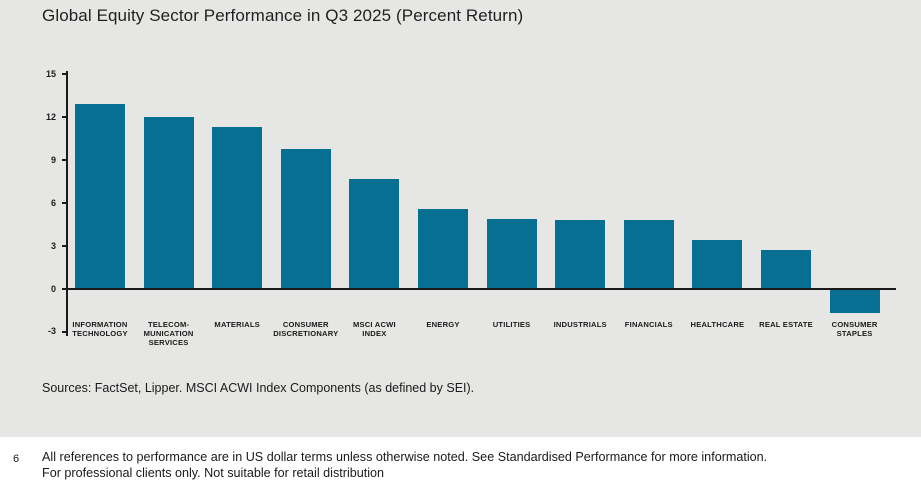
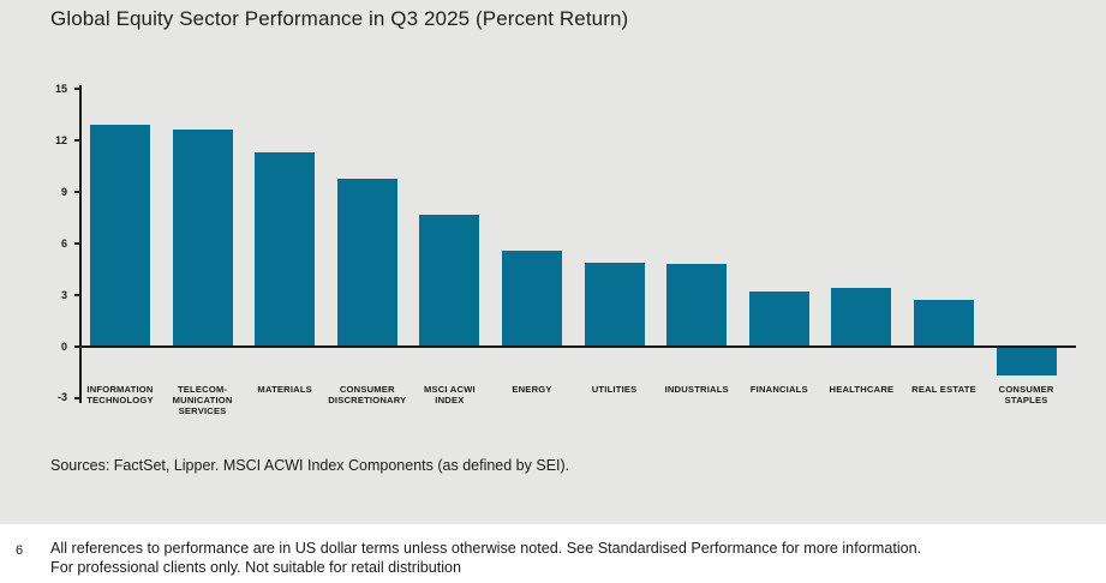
TELECOM-MUNICATION SERVICES: 12.0 -> 12.6
FINANCIALS: 4.8 -> 3.2
